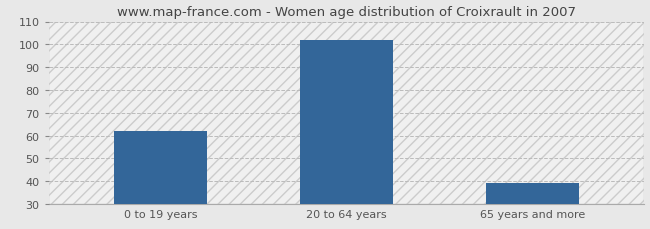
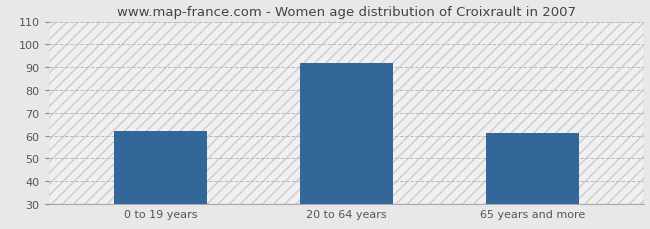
20 to 64 years: 102 -> 92
65 years and more: 39 -> 61
